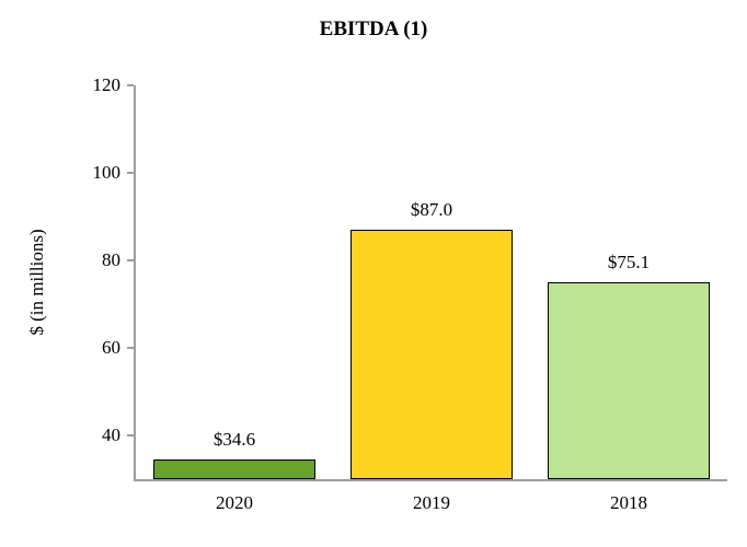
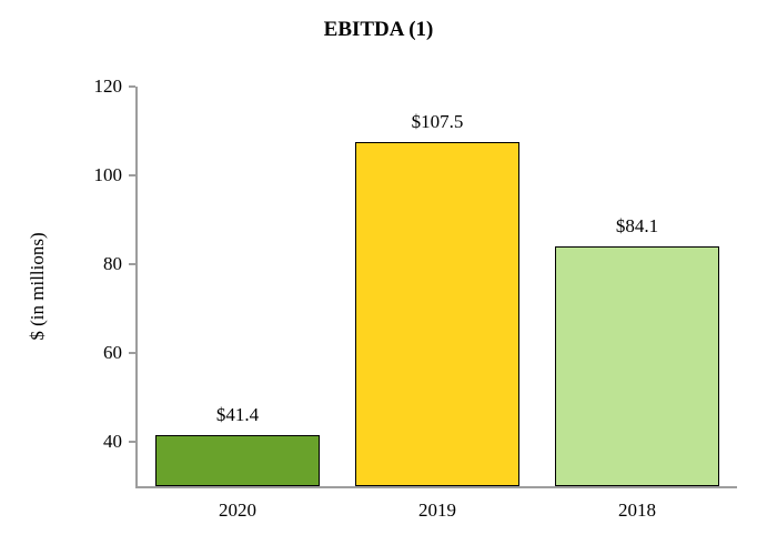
2020: $34.6 -> $41.4
2019: $87.0 -> $107.5
2018: $75.1 -> $84.1
